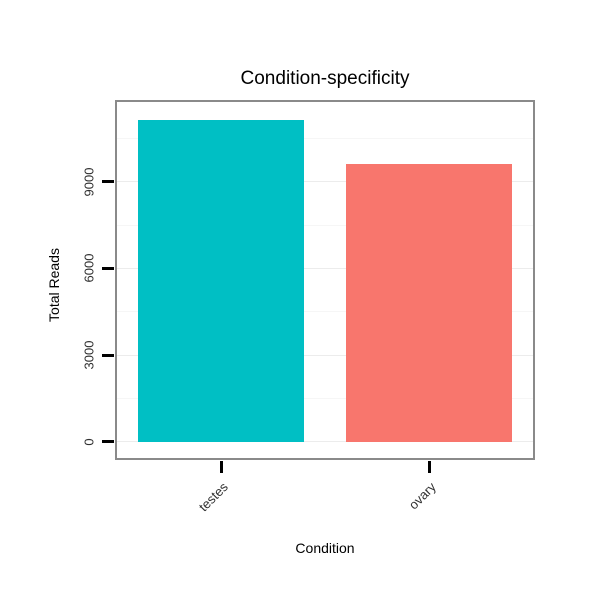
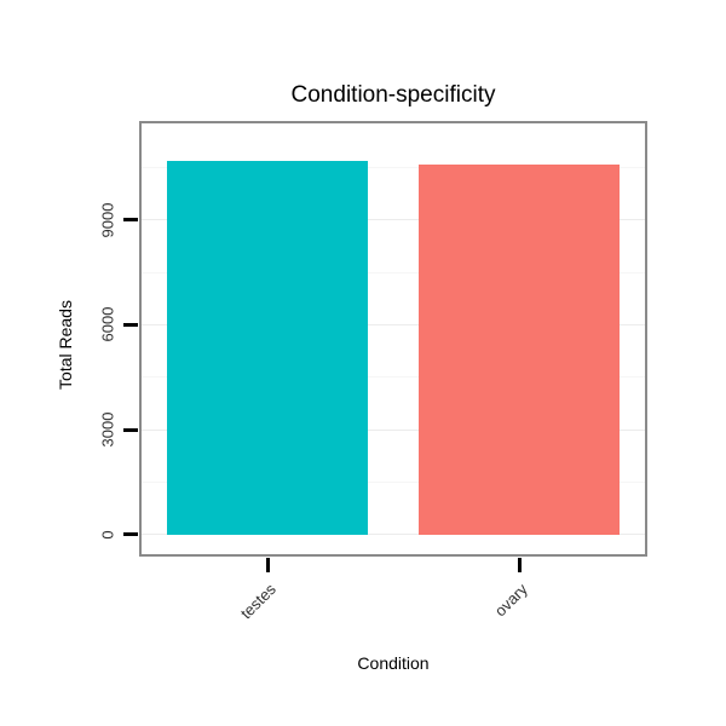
testes: 11200 -> 10700
ovary: 9600 -> 10600
